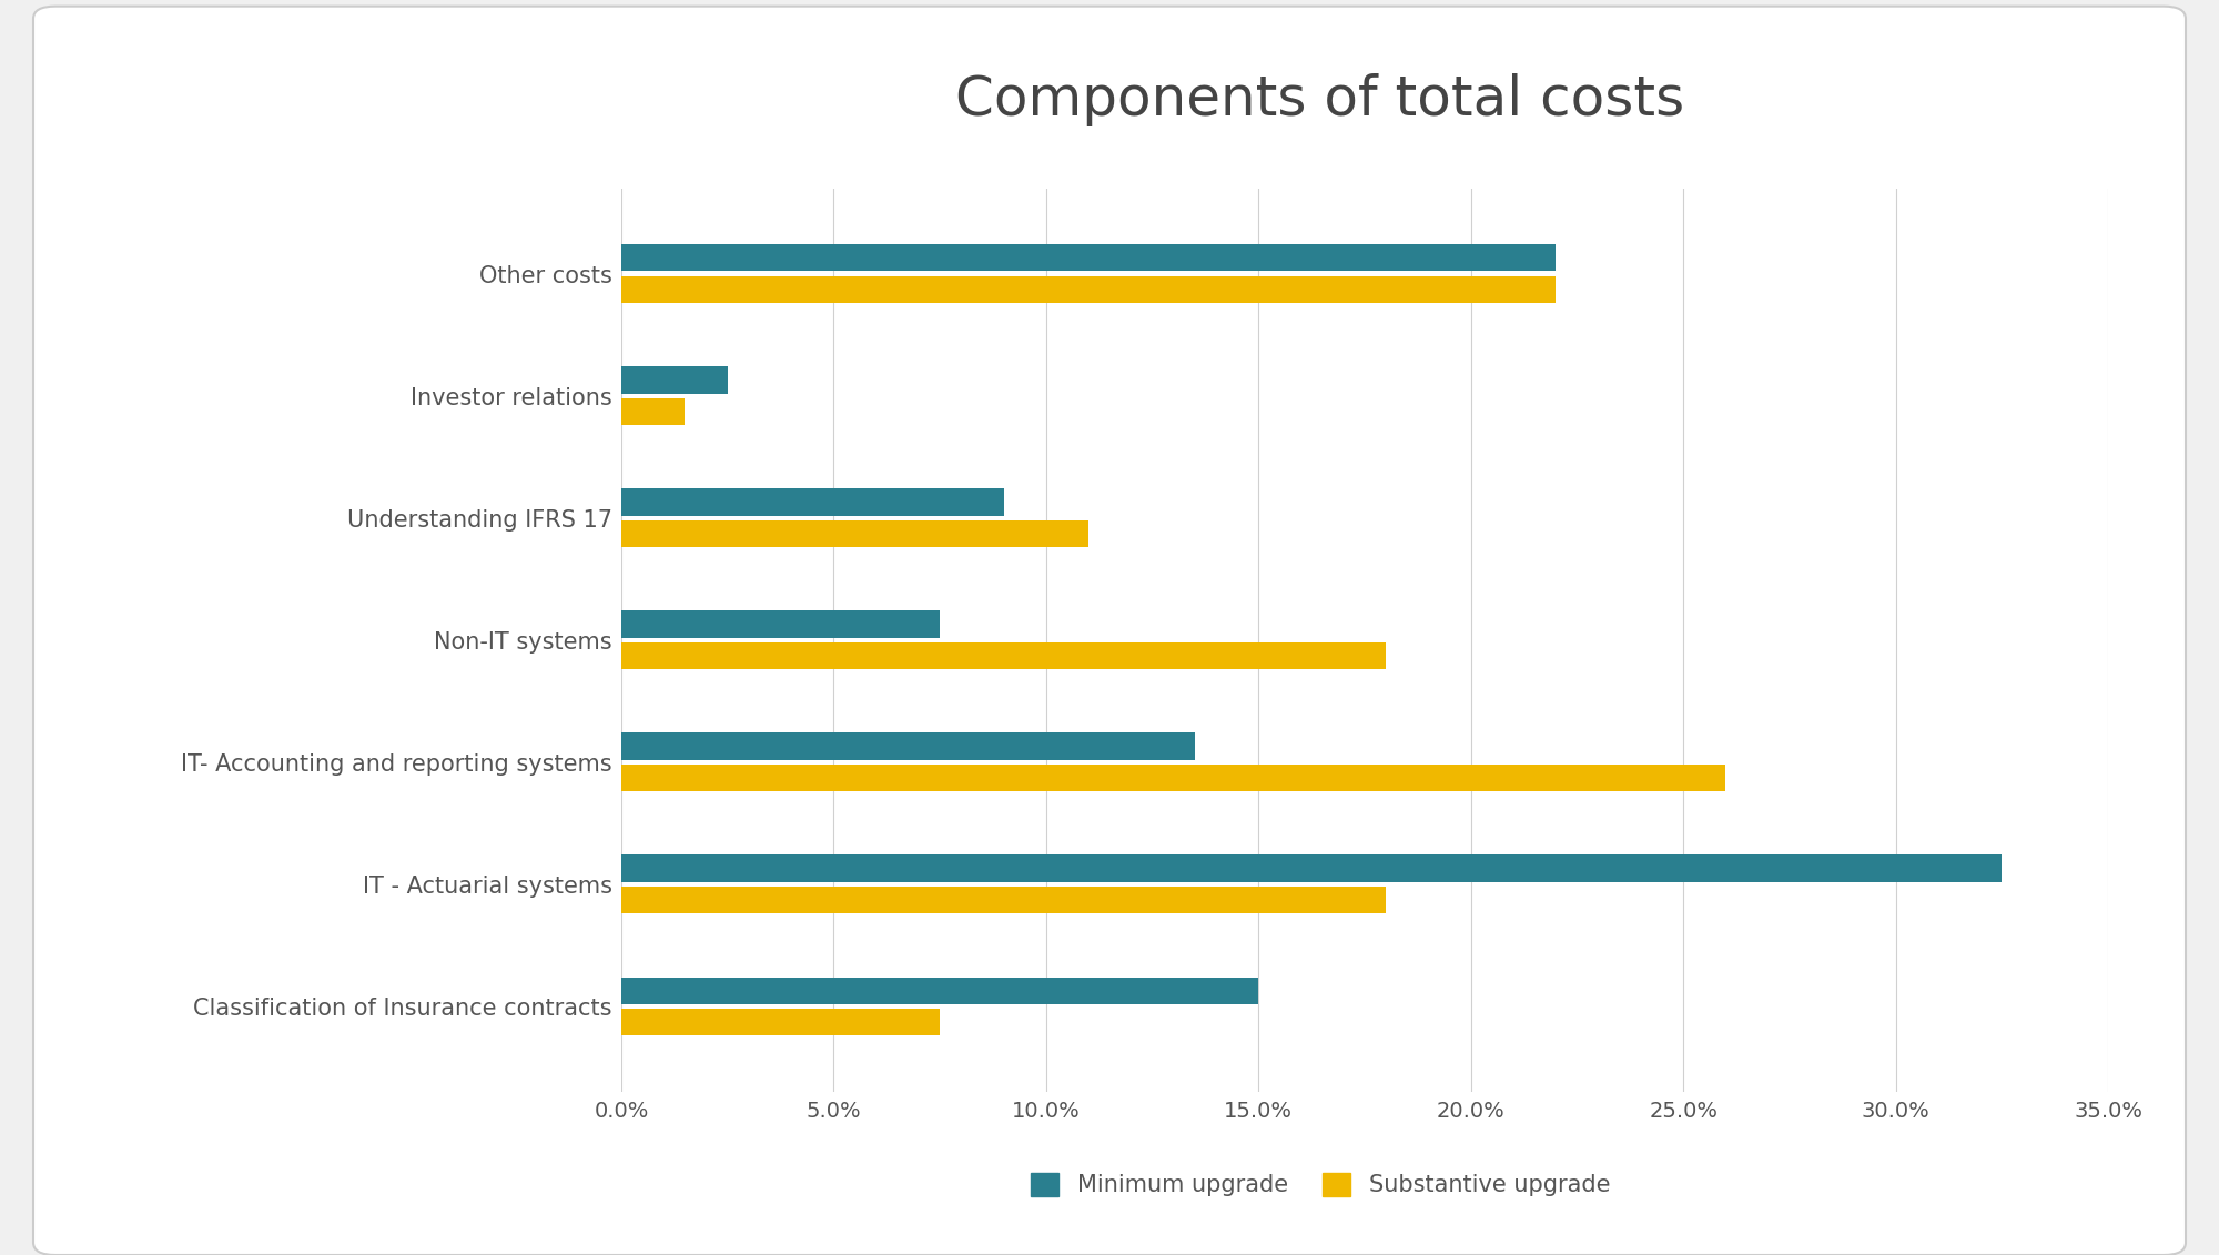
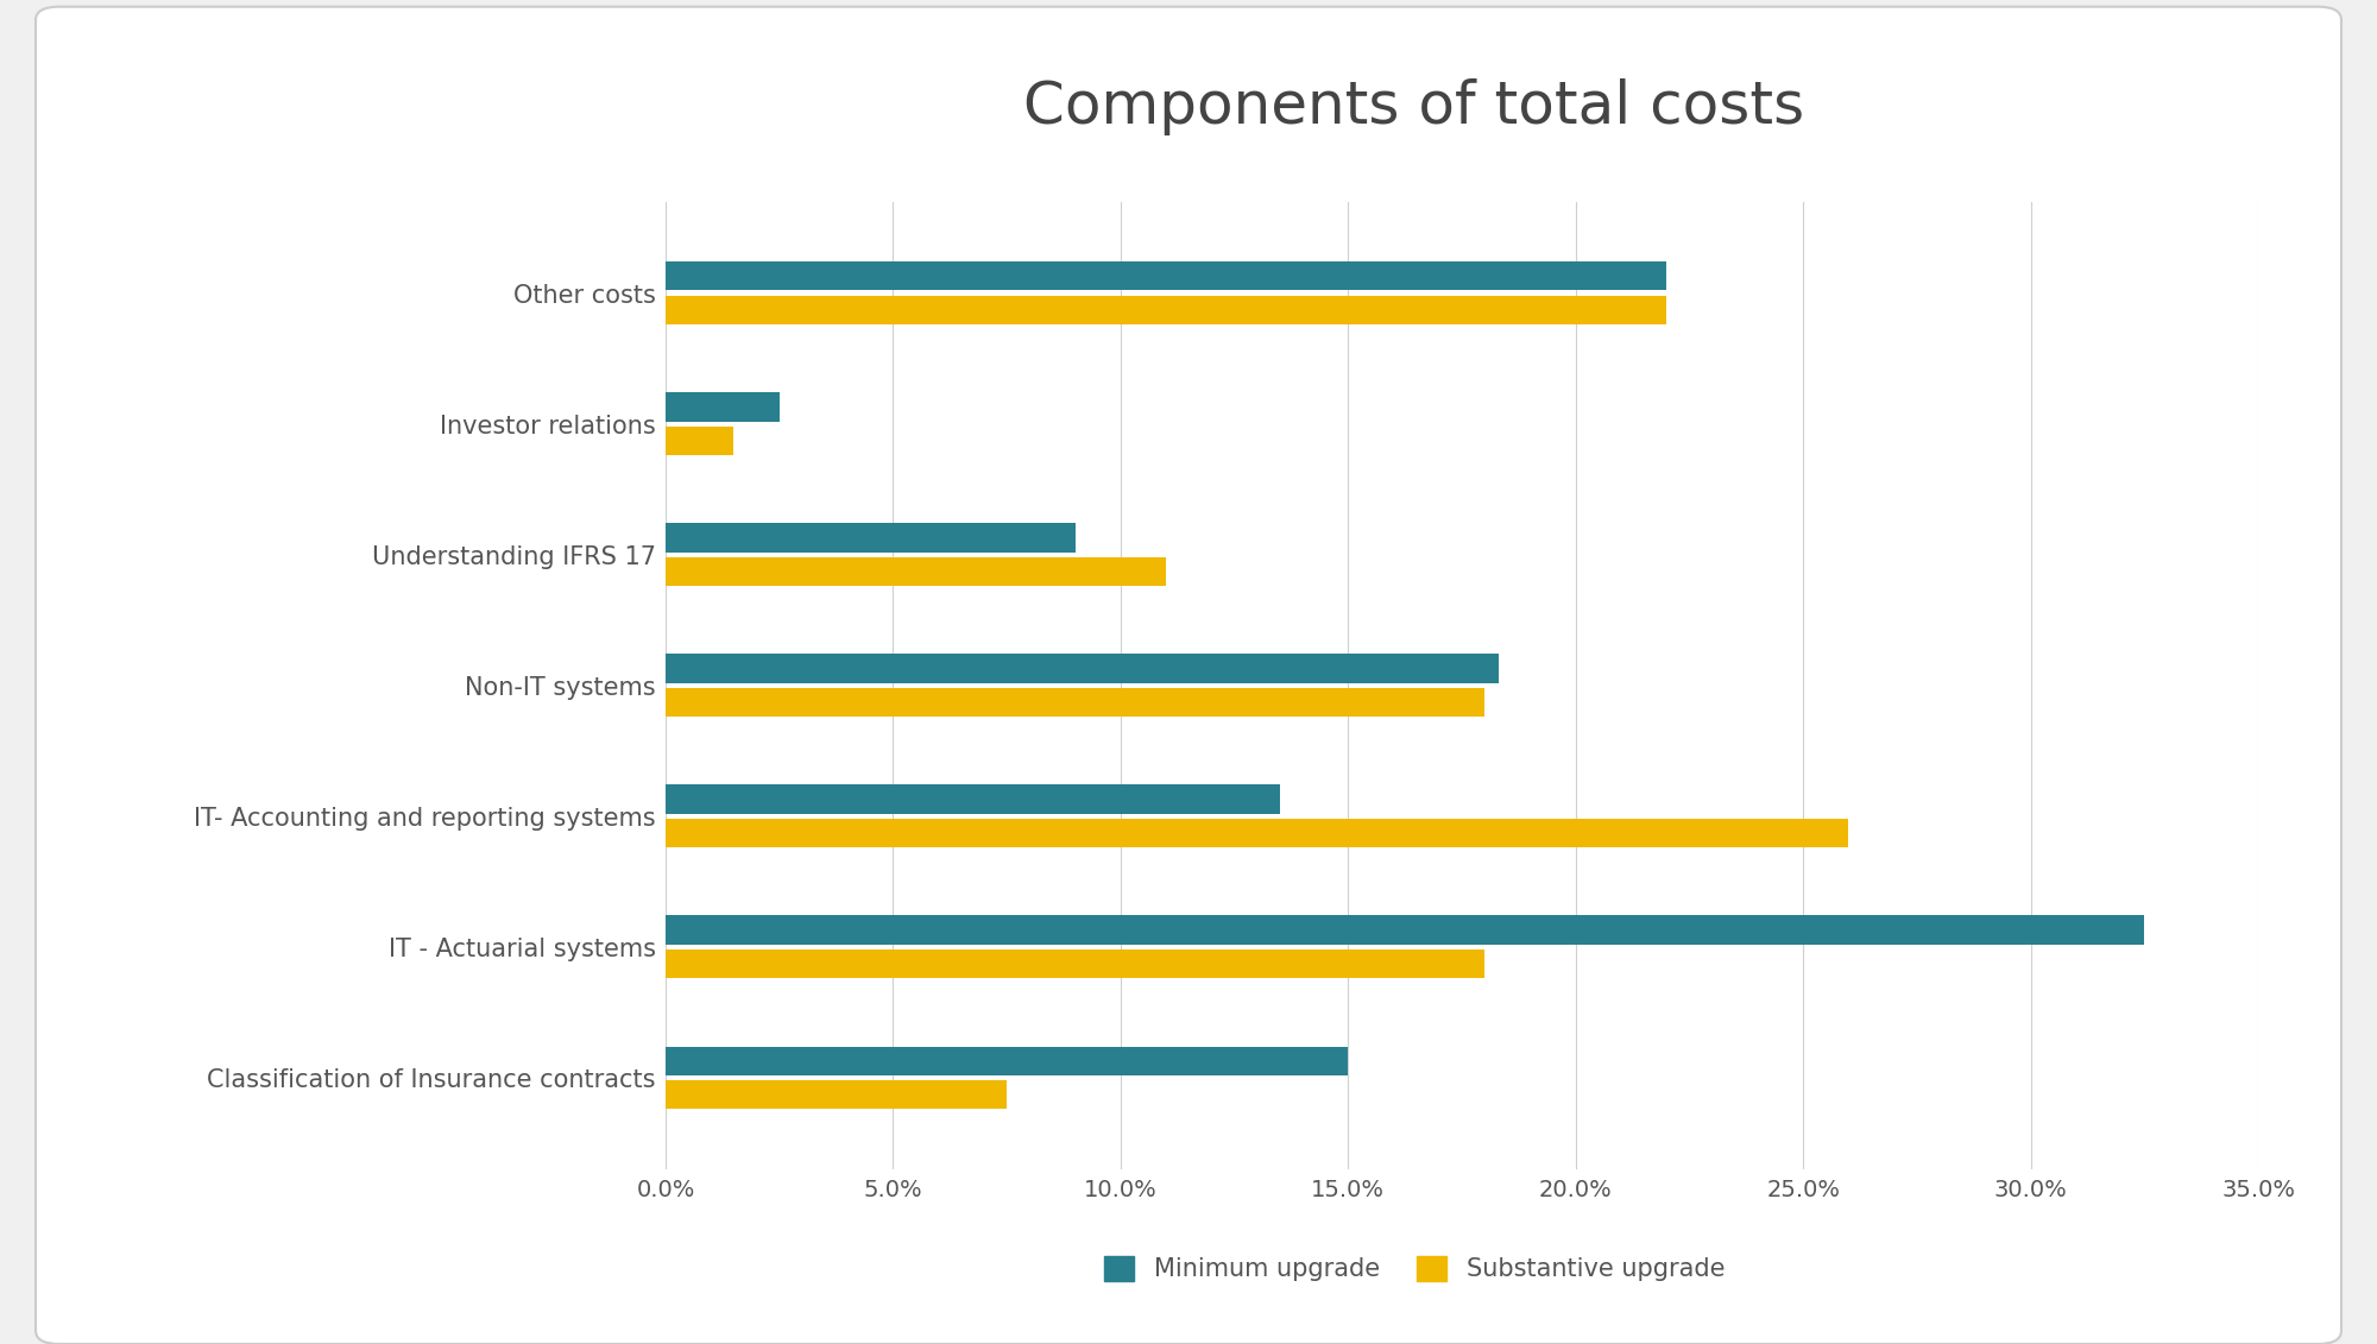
Minimum upgrade/Non-IT systems: 7.5% -> 18.3%
